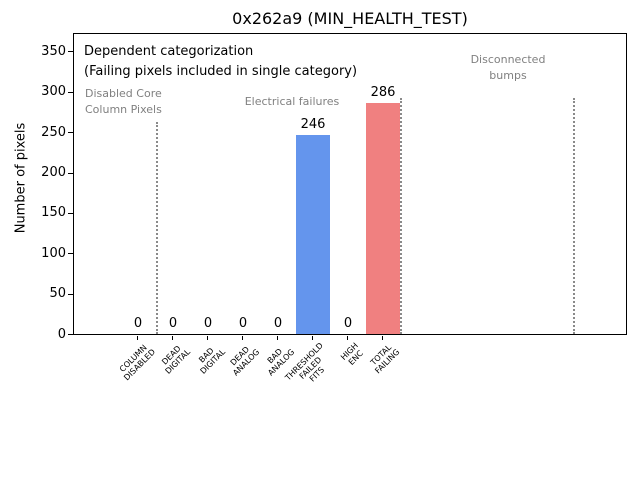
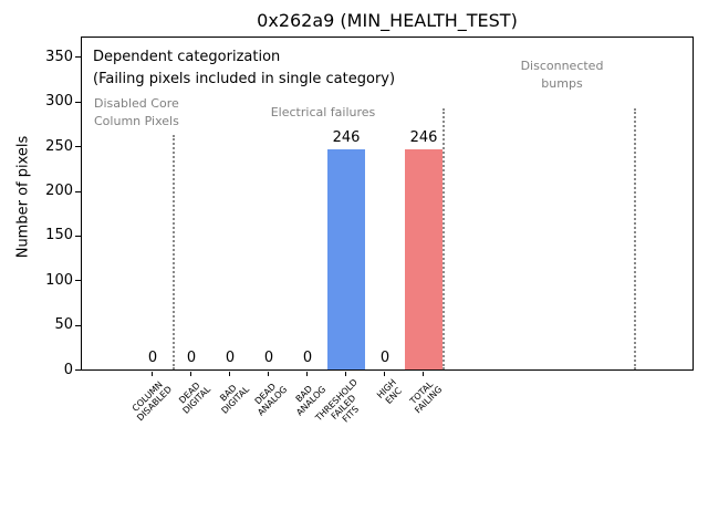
TOTAL FAILING: 286 -> 246
